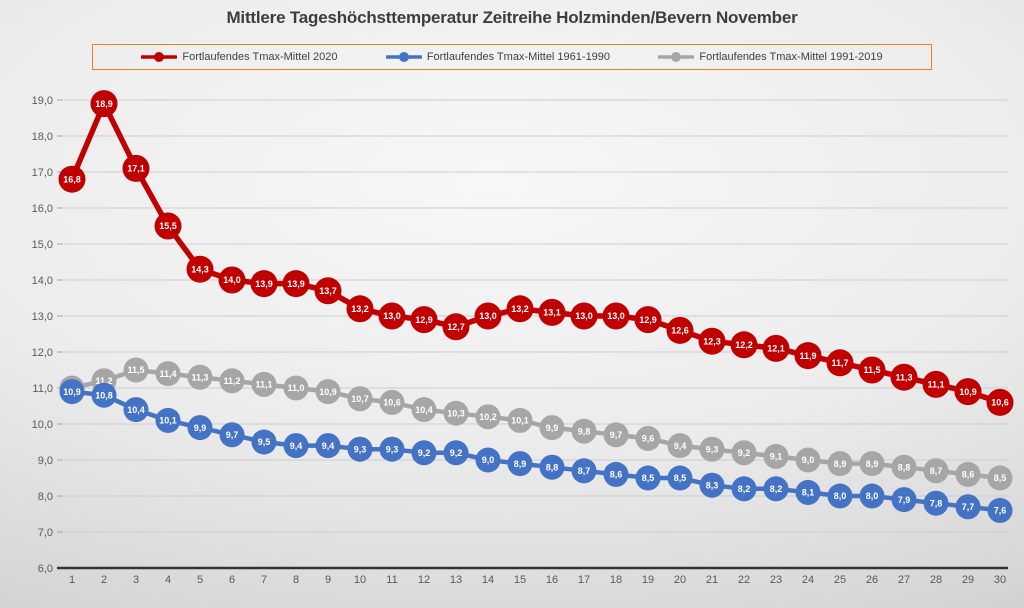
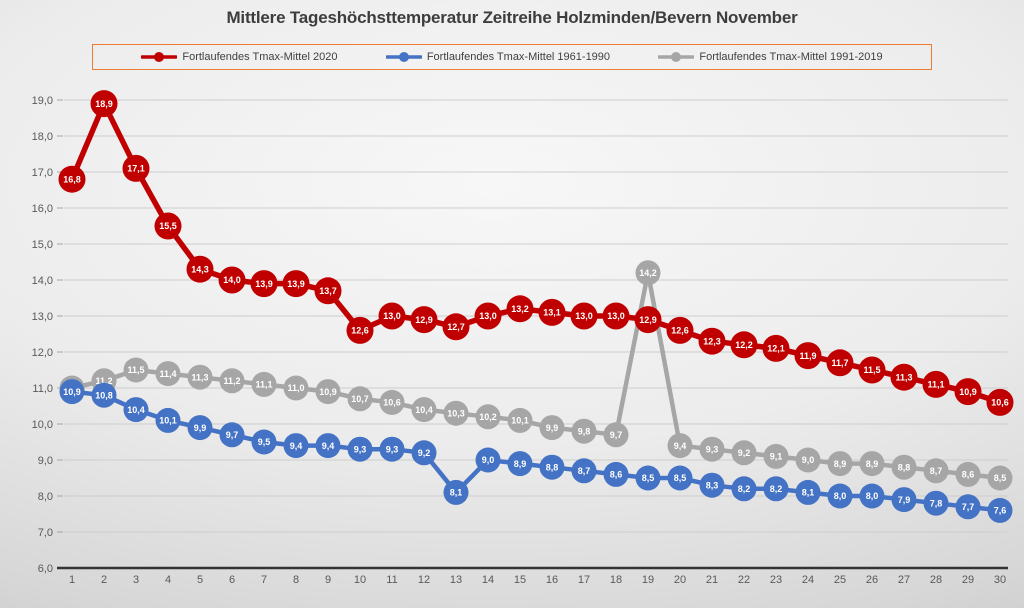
Fortlaufendes Tmax-Mittel 2020/10: 13,2 -> 12,6
Fortlaufendes Tmax-Mittel 1961-1990/13: 9,2 -> 8,1
Fortlaufendes Tmax-Mittel 1991-2019/19: 9,6 -> 14,2
